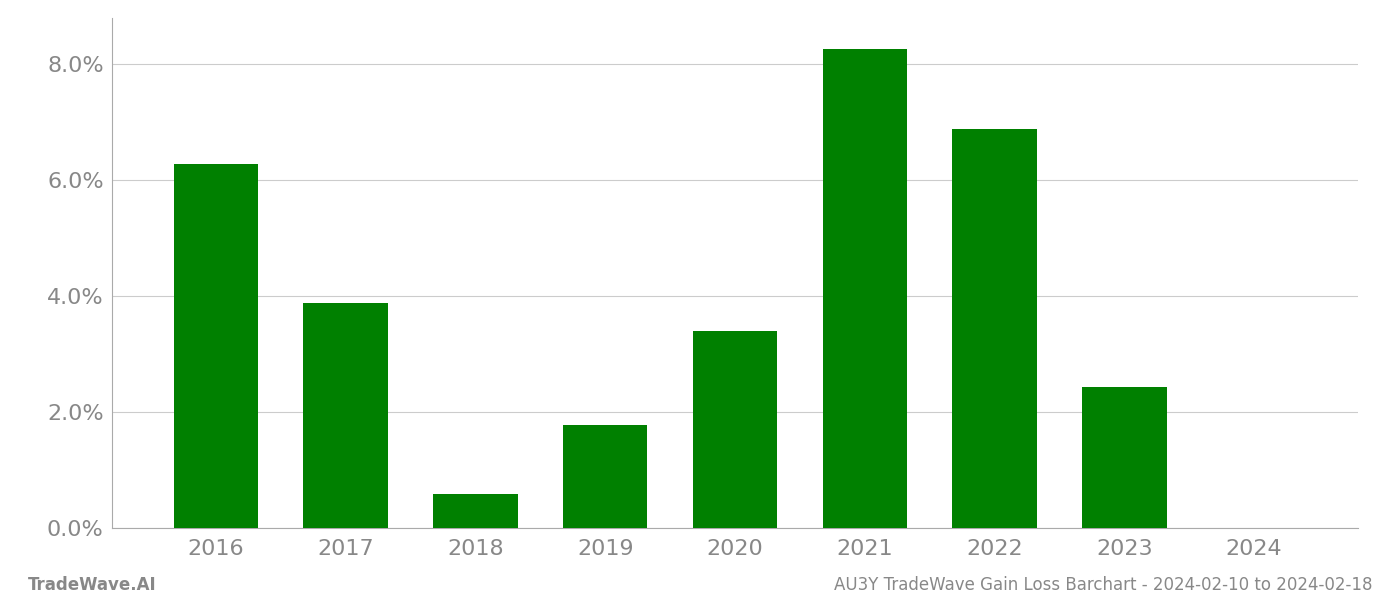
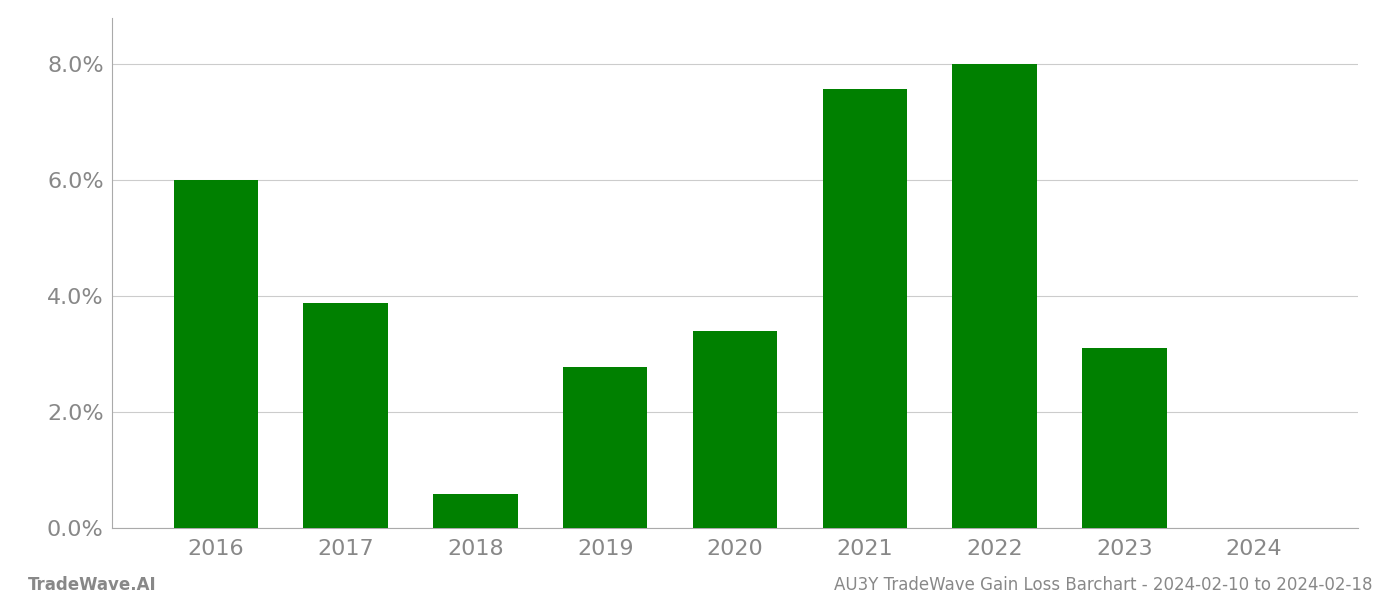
2016: 6.28% -> 6.01%
2019: 1.78% -> 2.78%
2021: 8.26% -> 7.58%
2022: 6.88% -> 8.00%
2023: 2.44% -> 3.10%
